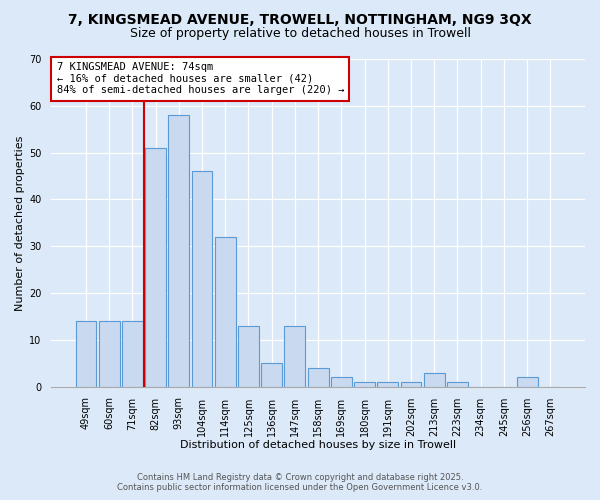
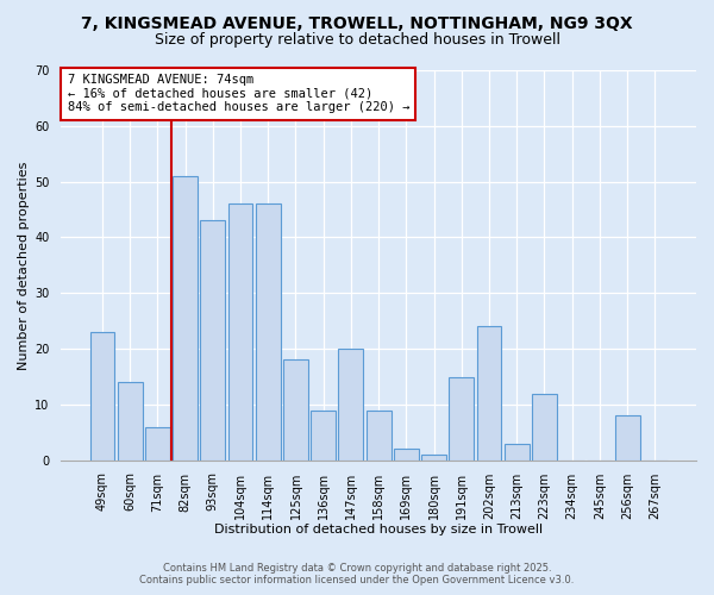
49sqm: 14 -> 23
71sqm: 14 -> 6
93sqm: 58 -> 43
114sqm: 32 -> 46
125sqm: 13 -> 18
136sqm: 5 -> 9
147sqm: 13 -> 20
158sqm: 4 -> 9
191sqm: 1 -> 15
202sqm: 1 -> 24
223sqm: 1 -> 12
256sqm: 2 -> 8
